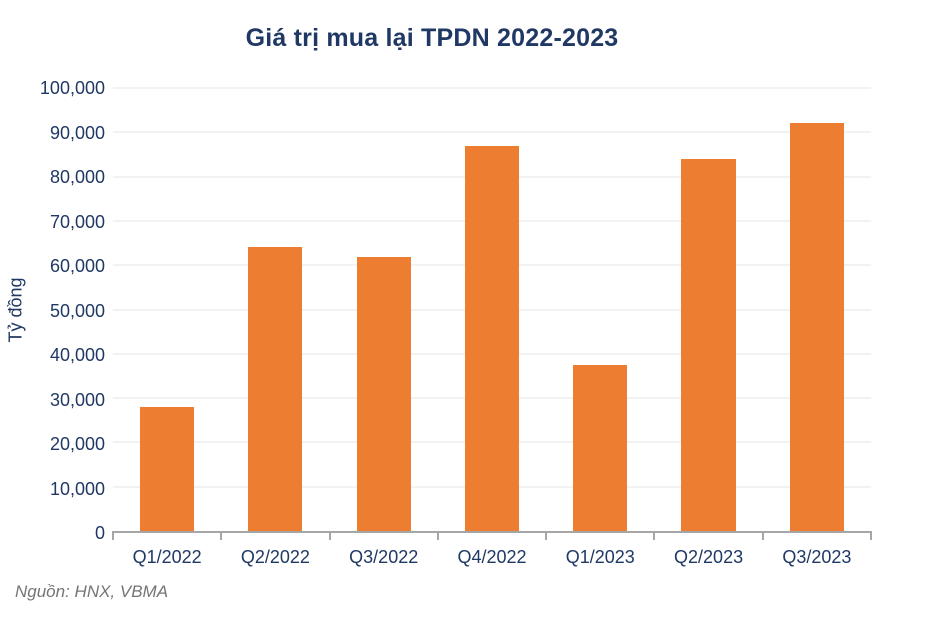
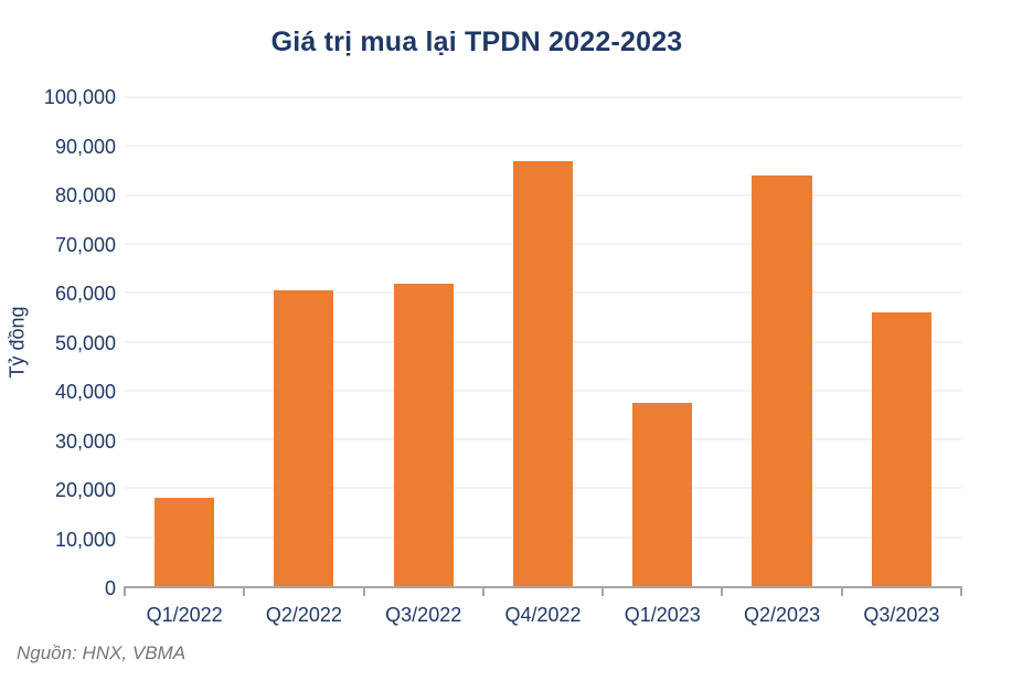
Q1/2022: 28000 -> 18000
Q2/2022: 64000 -> 60000
Q3/2023: 92000 -> 56000
